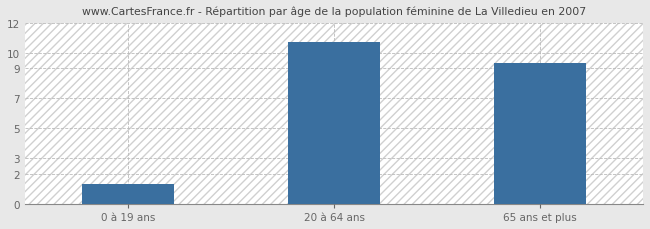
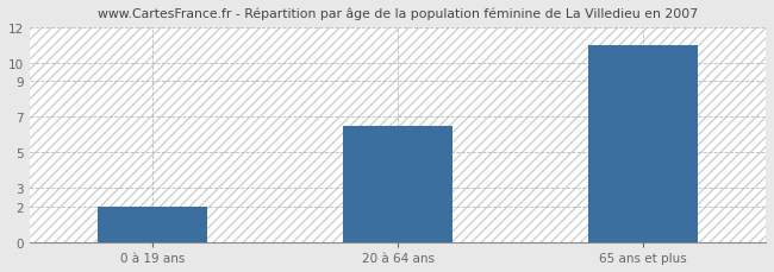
0 à 19 ans: 1.3 -> 2.0
20 à 64 ans: 10.7 -> 6.5
65 ans et plus: 9.3 -> 11.0
